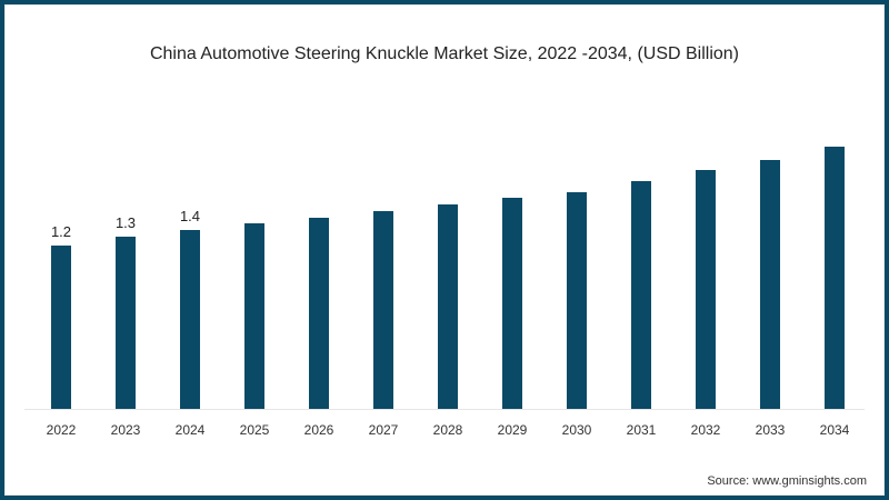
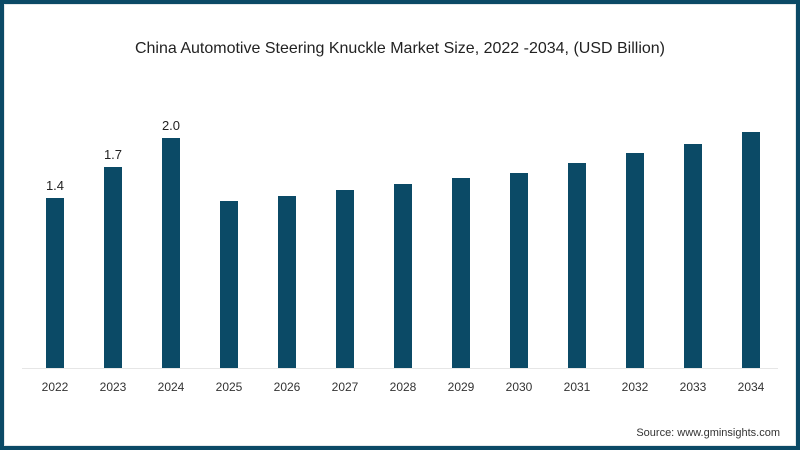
2022: 1.2 -> 1.4
2023: 1.3 -> 1.7
2024: 1.4 -> 2.0
